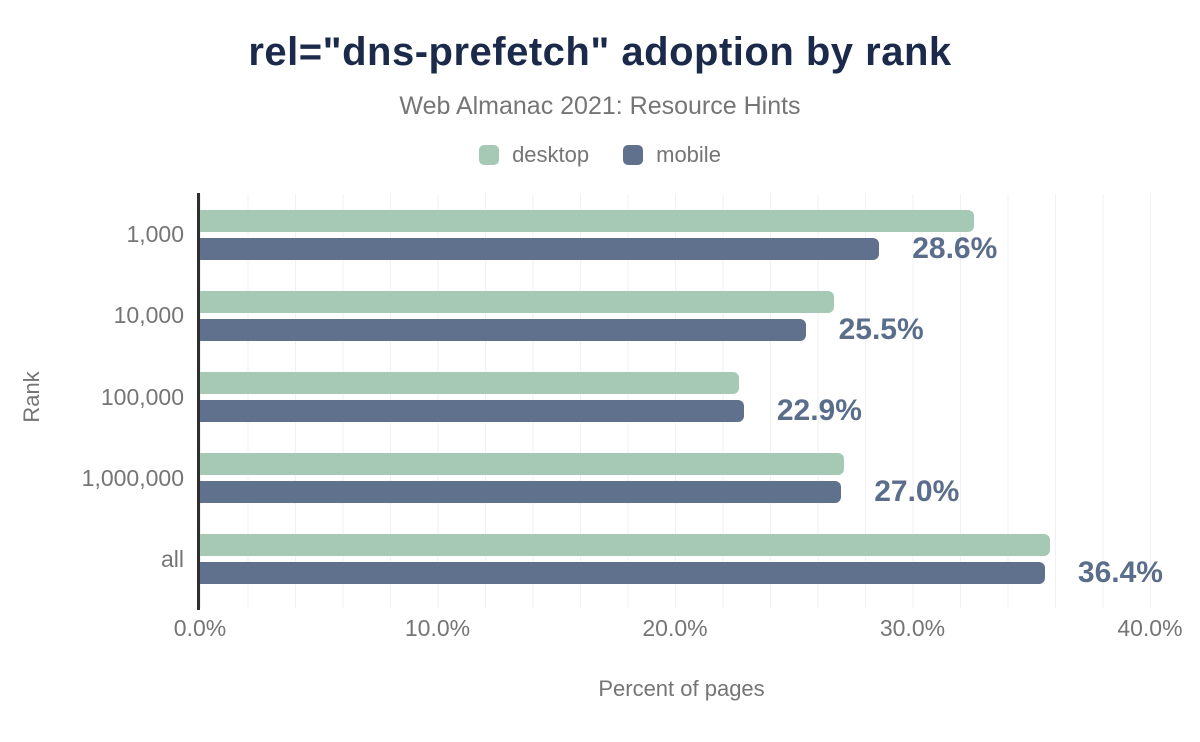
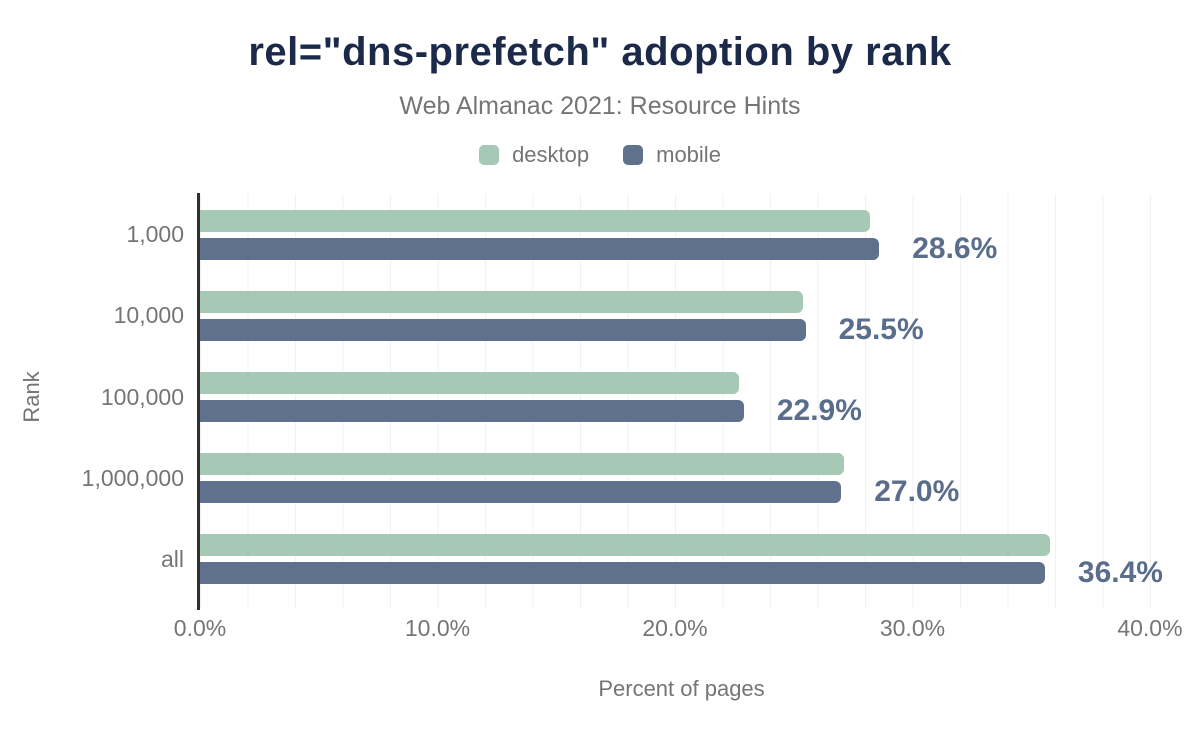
desktop/1,000: 32.6% -> 28.2%
desktop/10,000: 26.7% -> 25.4%
